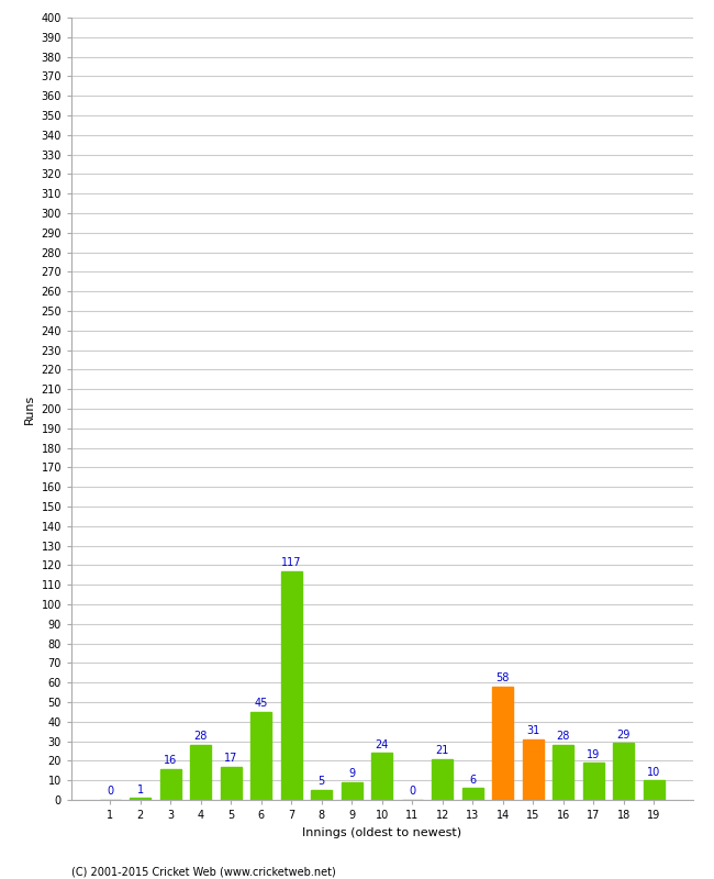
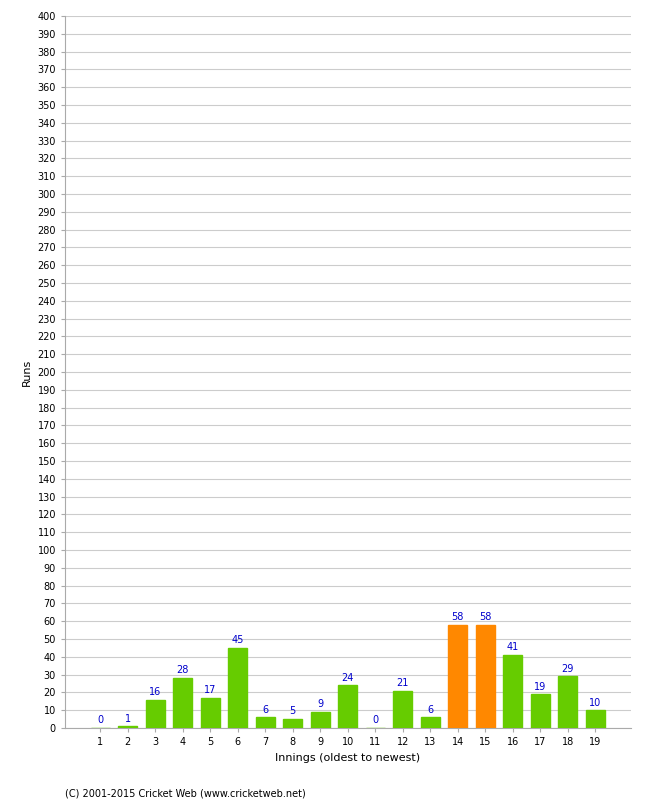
7: 117 -> 6
15: 31 -> 58
16: 28 -> 41
